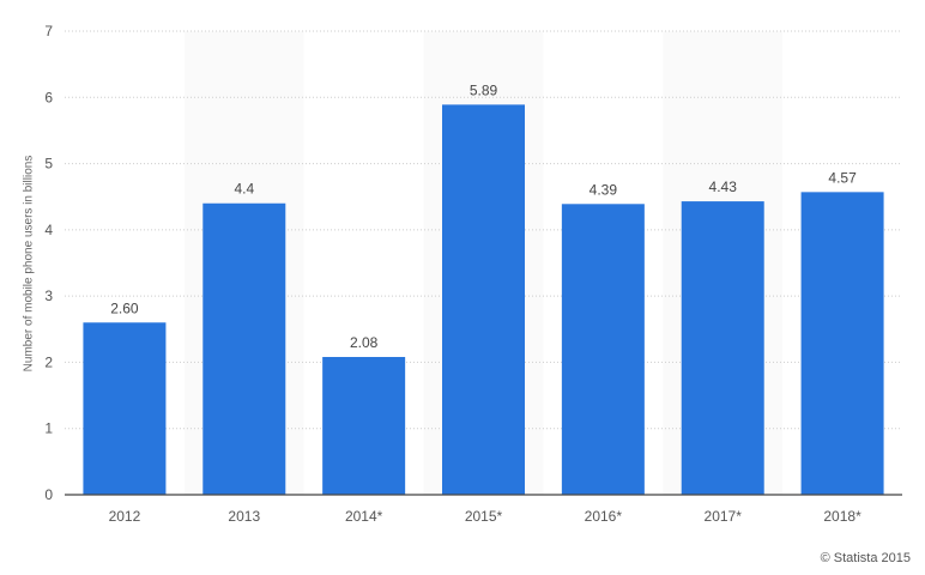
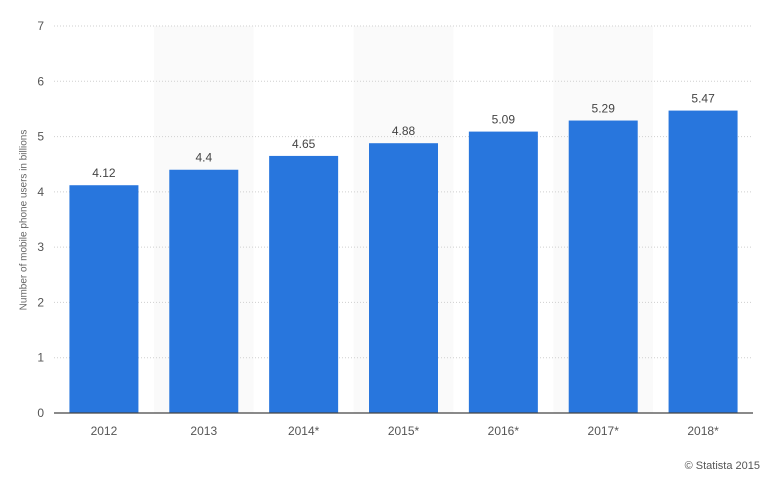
2012: 2.60 -> 4.12
2014*: 2.08 -> 4.65
2015*: 5.89 -> 4.88
2016*: 4.39 -> 5.09
2017*: 4.43 -> 5.29
2018*: 4.57 -> 5.47
